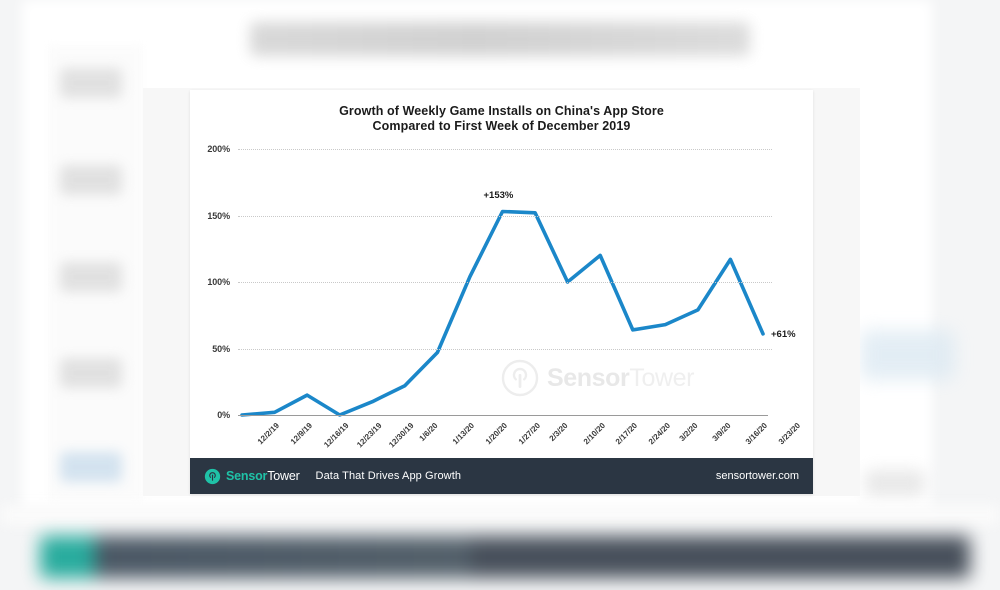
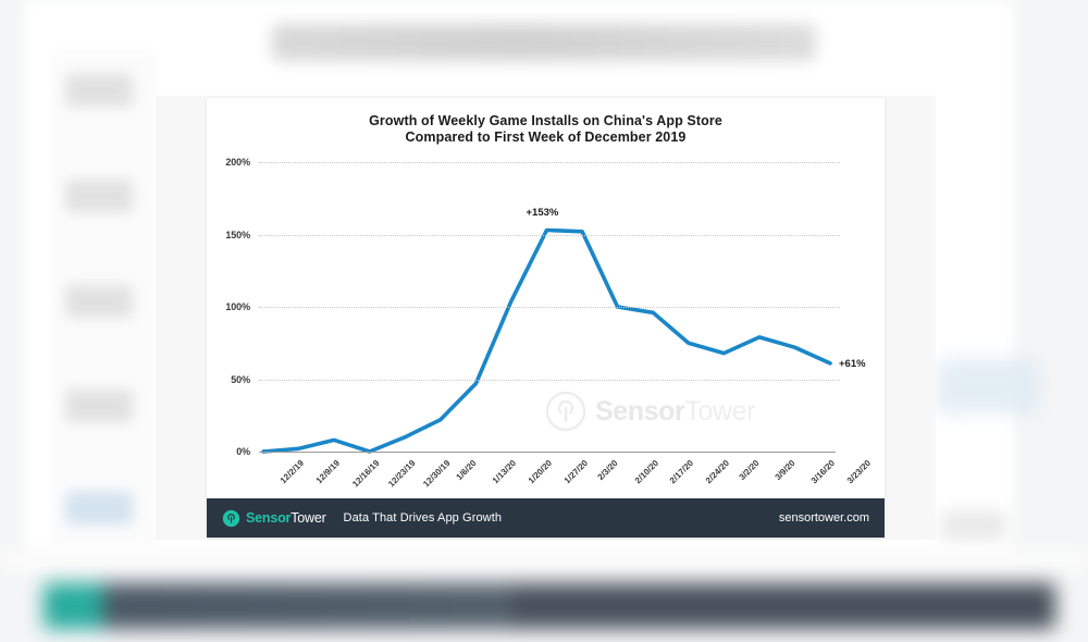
12/16/19: 15% -> 8%
2/17/20: 120% -> 96%
2/24/20: 64% -> 75%
3/16/20: 117% -> 72%
